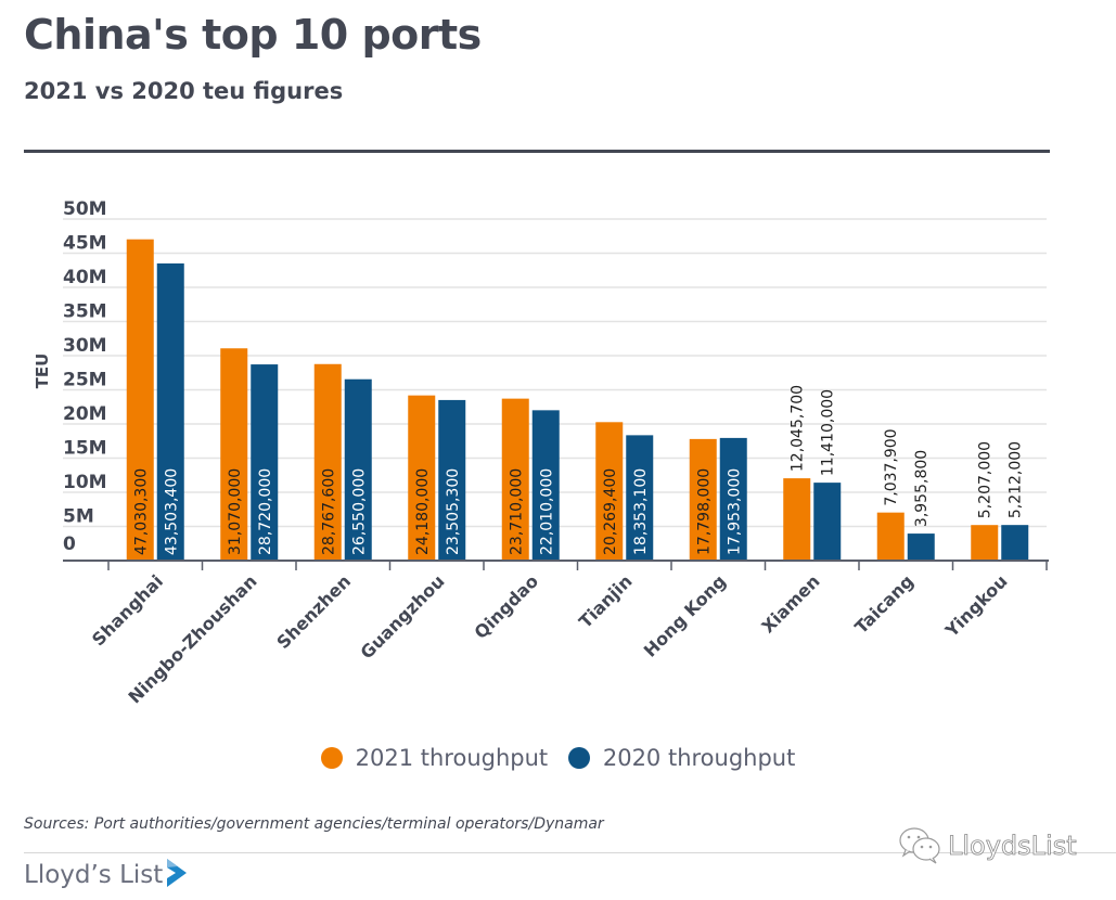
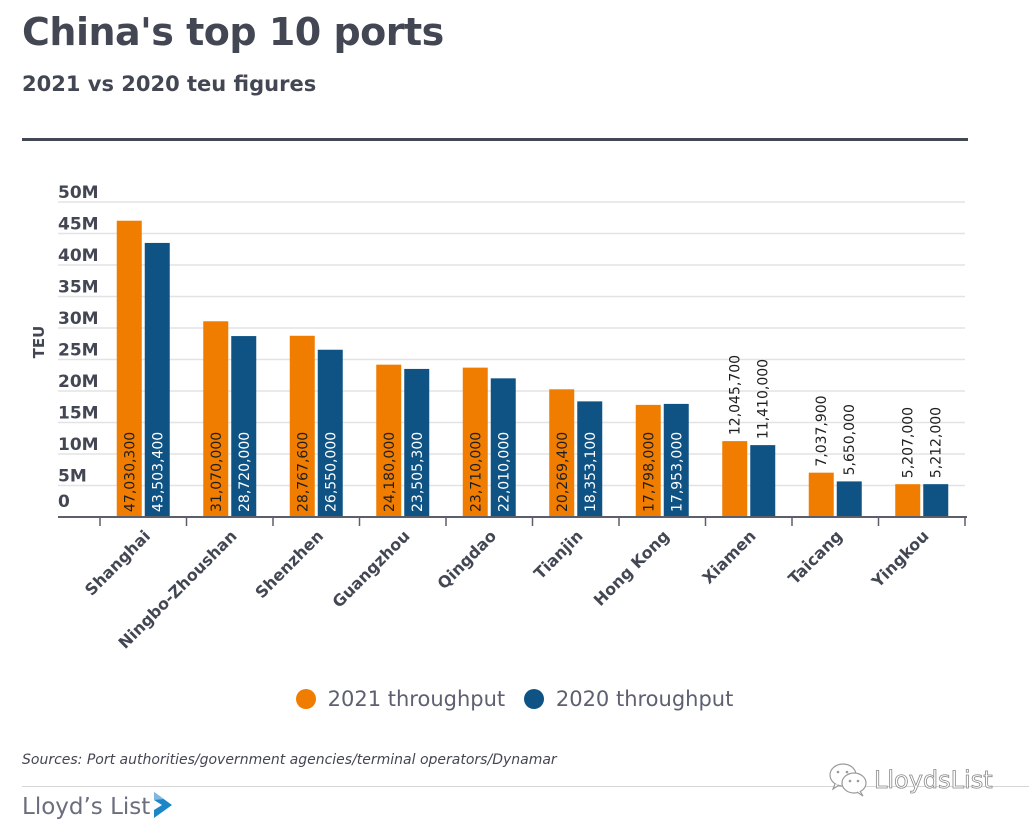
2020 throughput/Taicang: 3,955,800 -> 5,650,000
